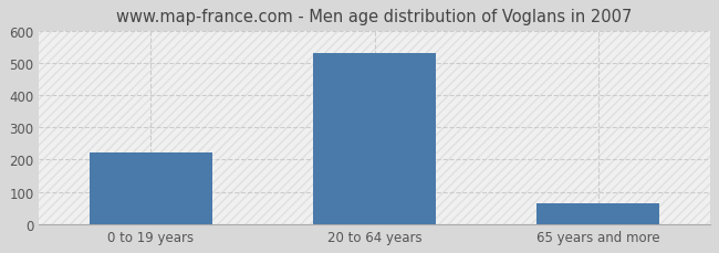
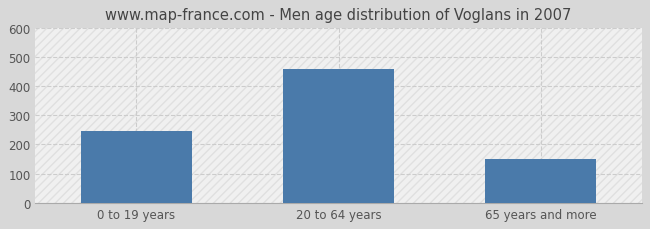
0 to 19 years: 222 -> 245
20 to 64 years: 530 -> 460
65 years and more: 63 -> 150
